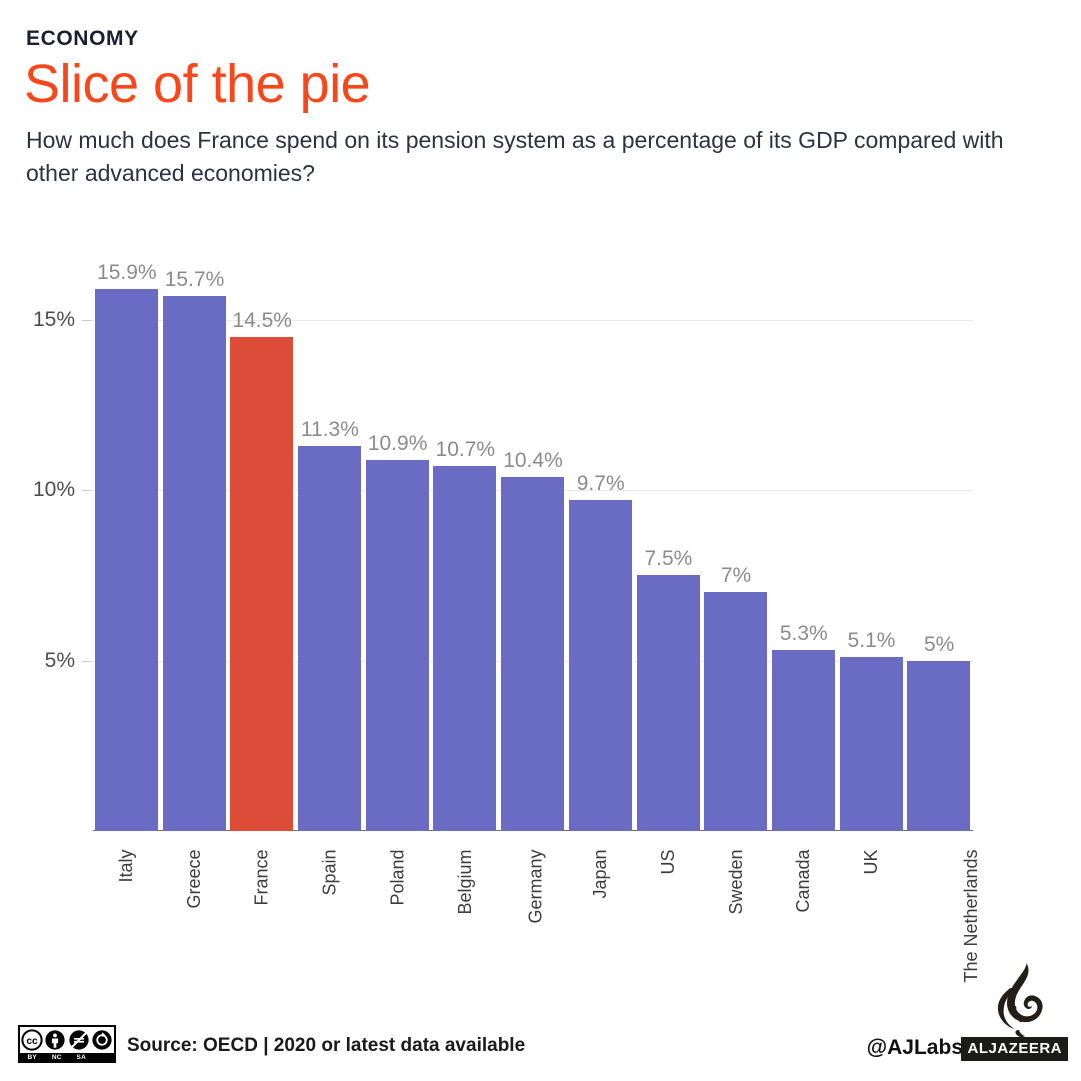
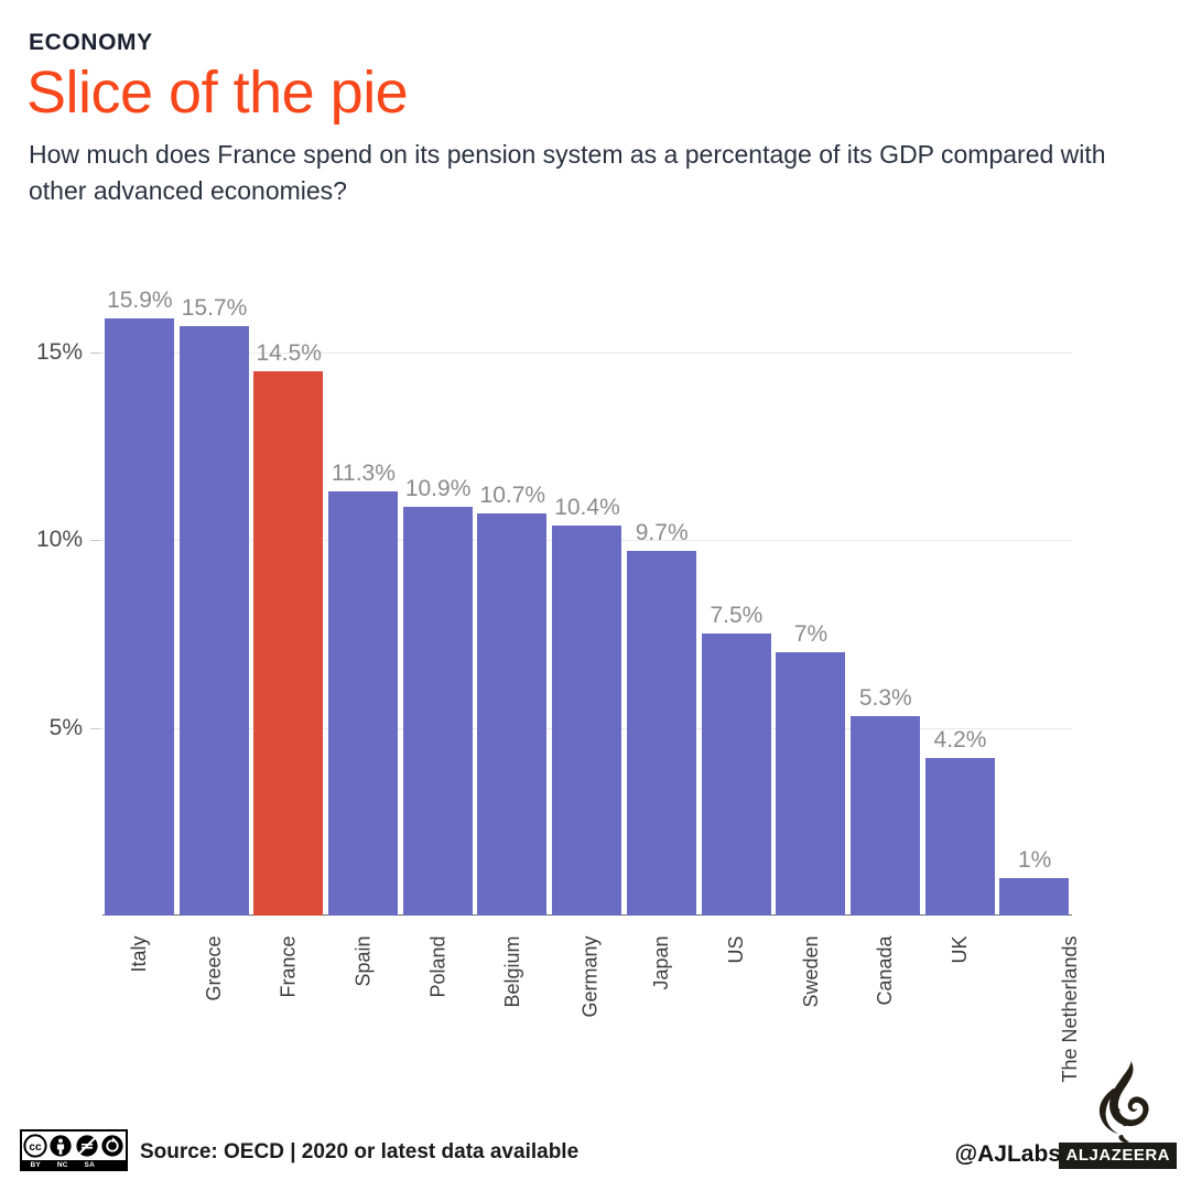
UK: 5.1% -> 4.2%
The Netherlands: 5% -> 1%
